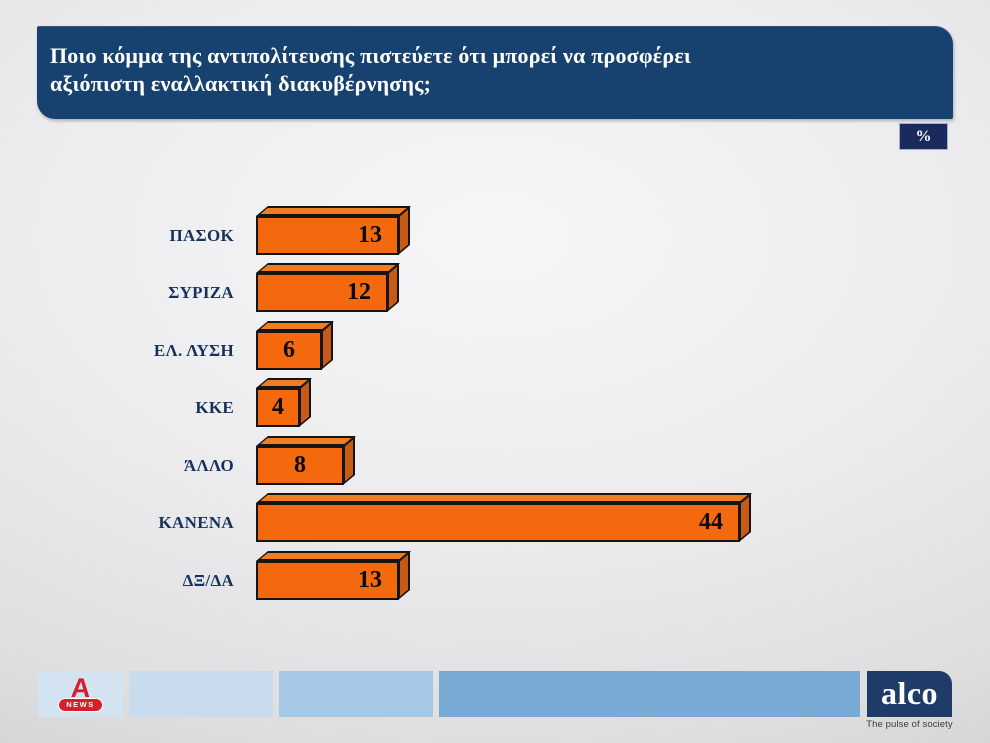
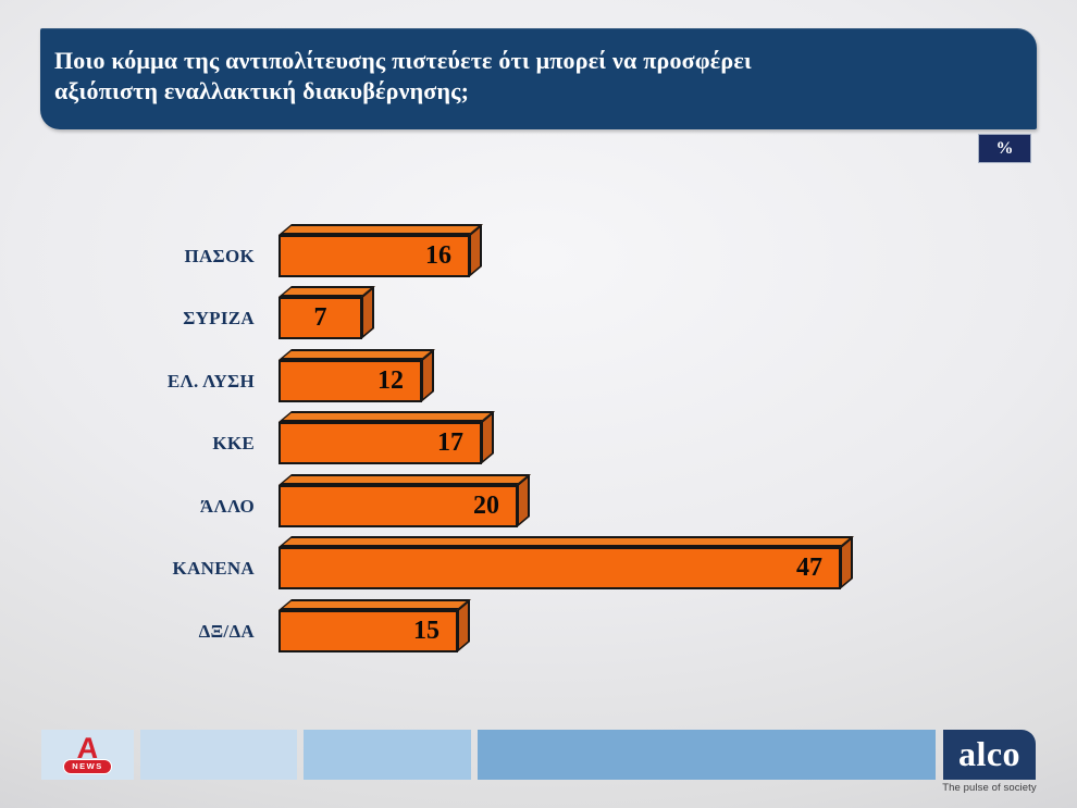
ΠΑΣΟΚ: 13 -> 16
ΣΥΡΙΖΑ: 12 -> 7
ΕΛ. ΛΥΣΗ: 6 -> 12
ΚΚΕ: 4 -> 17
ΆΛΛΟ: 8 -> 20
ΚΑΝΕΝΑ: 44 -> 47
ΔΞ/ΔΑ: 13 -> 15
